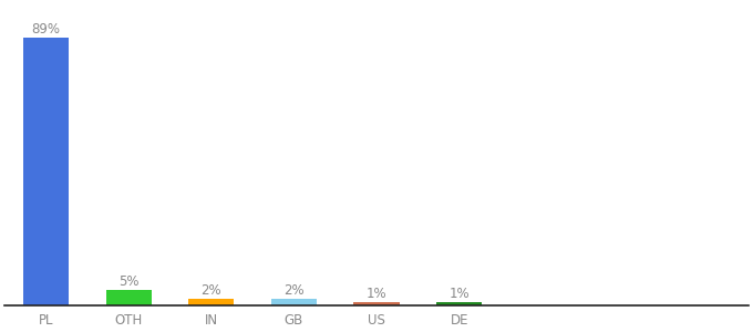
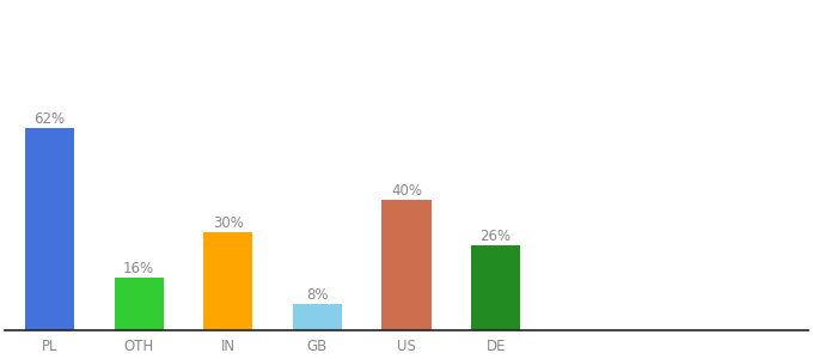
PL: 89% -> 62%
OTH: 5% -> 16%
IN: 2% -> 30%
GB: 2% -> 8%
US: 1% -> 40%
DE: 1% -> 26%
